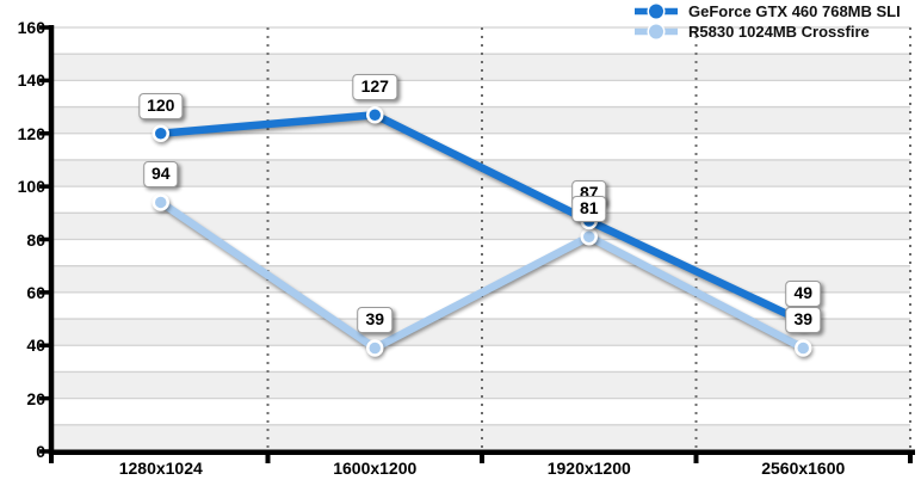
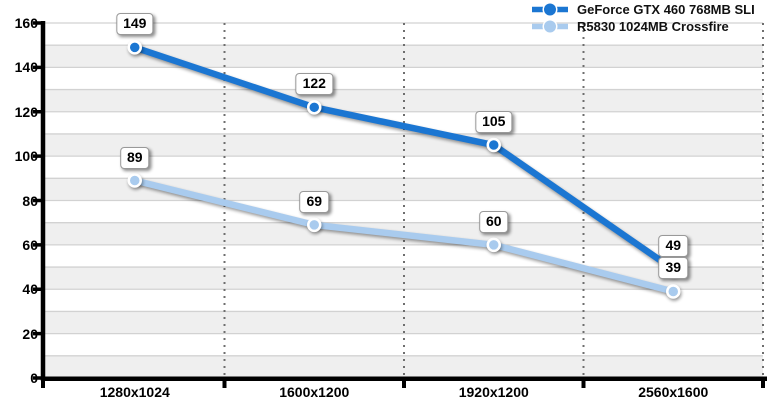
GeForce GTX 460 768MB SLI/1280x1024: 120 -> 149
R5830 1024MB Crossfire/1280x1024: 94 -> 89
GeForce GTX 460 768MB SLI/1600x1200: 127 -> 122
R5830 1024MB Crossfire/1600x1200: 39 -> 69
GeForce GTX 460 768MB SLI/1920x1200: 87 -> 105
R5830 1024MB Crossfire/1920x1200: 81 -> 60
